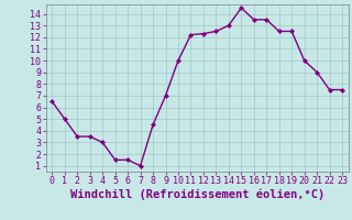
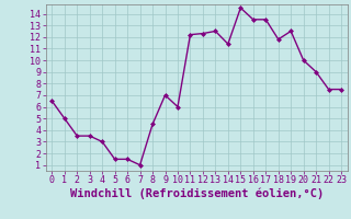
10: 10.0 -> 6.0
14: 13.0 -> 11.4
18: 12.5 -> 11.8
